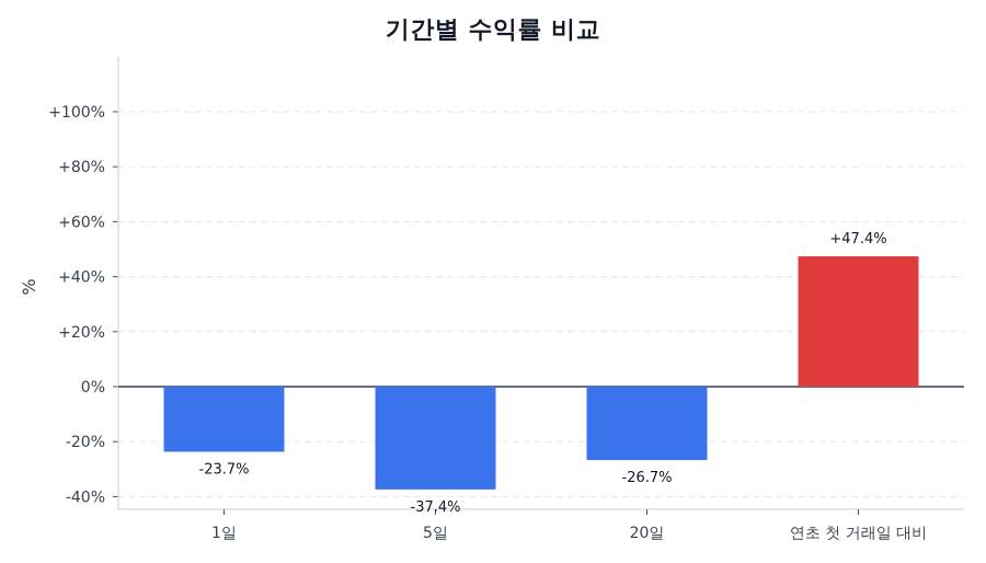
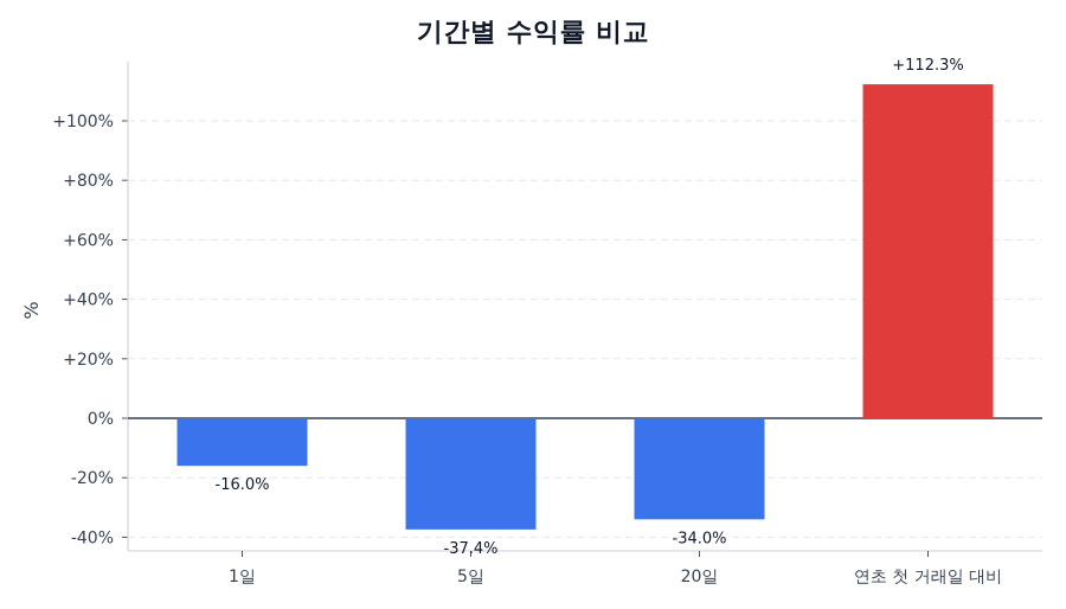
1일: -23.7% -> -16.0%
20일: -26.7% -> -34.0%
연초 첫 거래일 대비: +47.4% -> +112.3%
